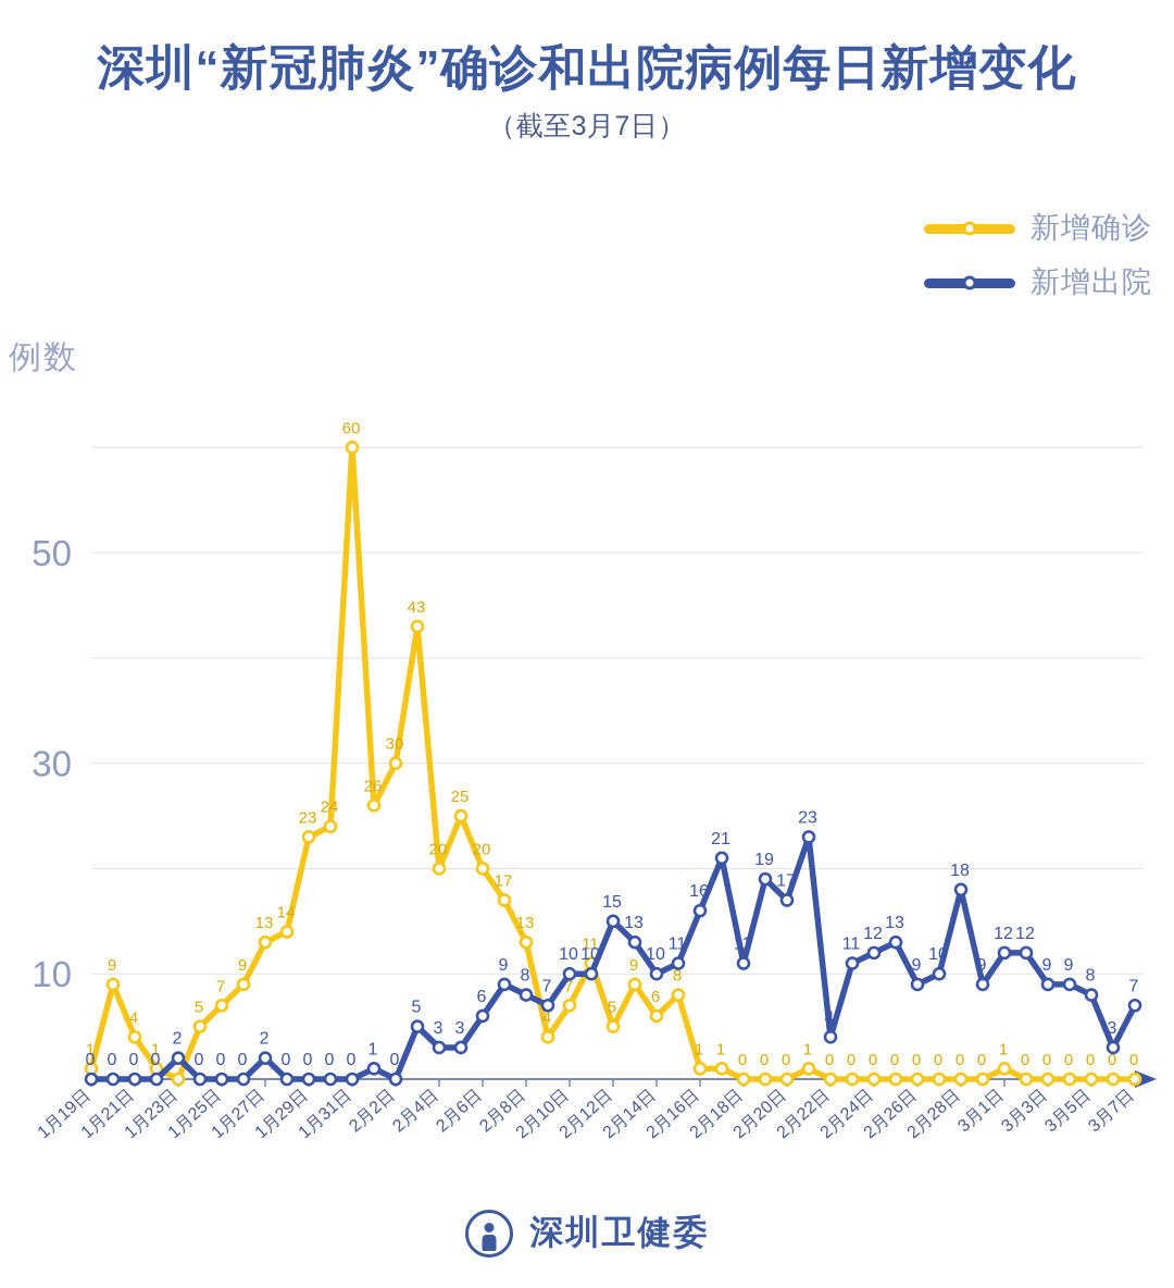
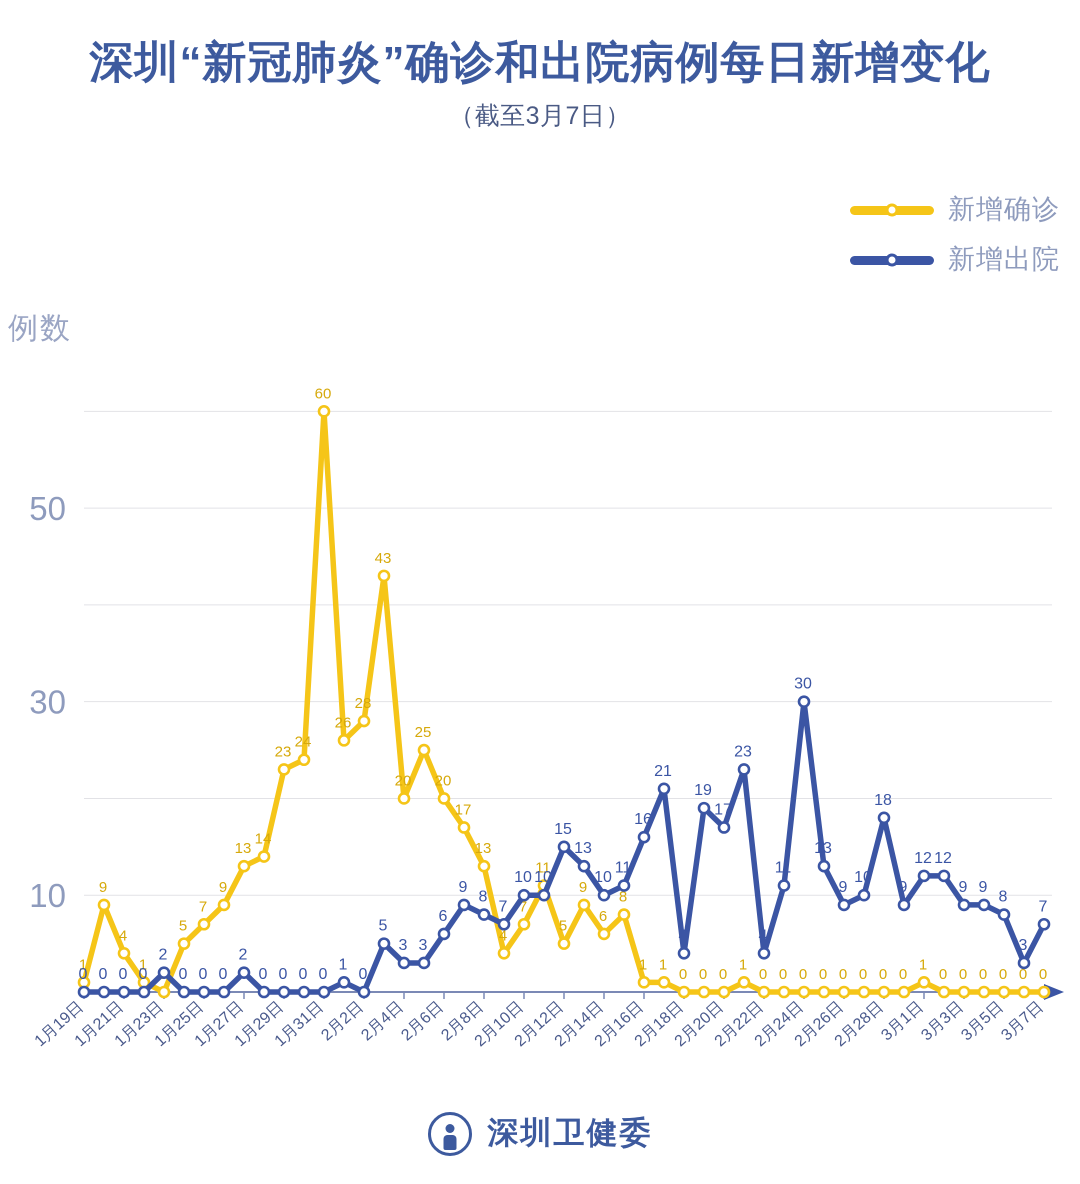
新增确诊/2月2日: 30 -> 28
新增出院/2月18日: 11 -> 4
新增出院/2月24日: 12 -> 30
